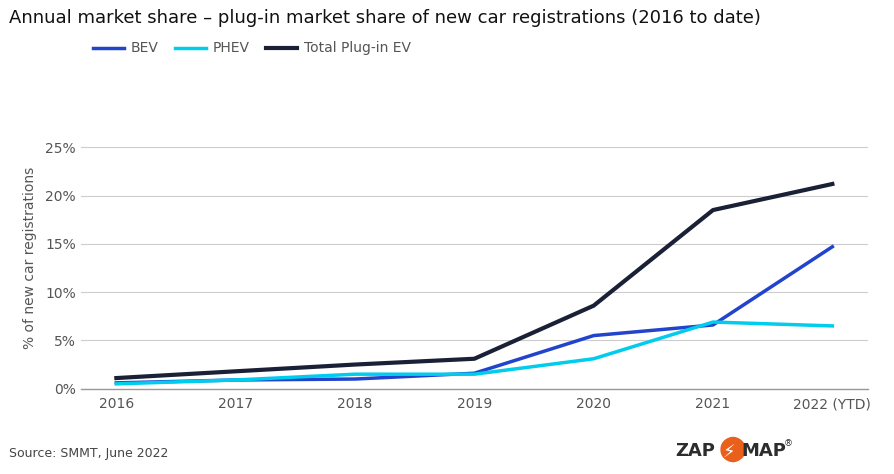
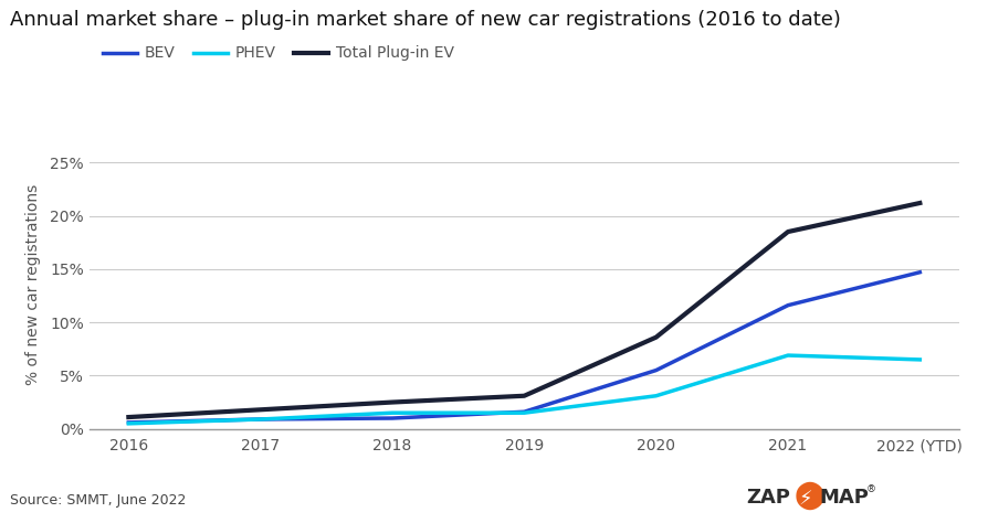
BEV/2021: 6.6% -> 11.6%
